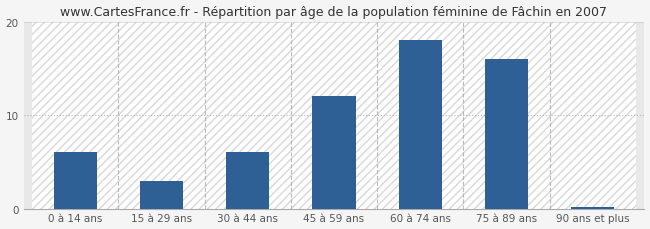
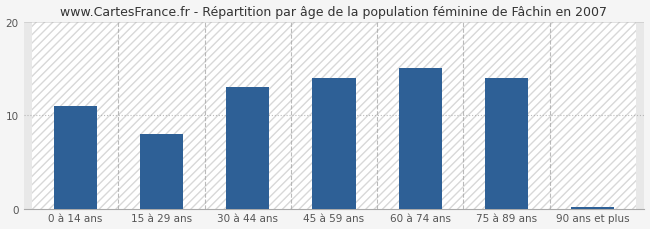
0 à 14 ans: 6.0 -> 11.0
15 à 29 ans: 3.0 -> 8.0
30 à 44 ans: 6.0 -> 13.0
45 à 59 ans: 12.0 -> 14.0
60 à 74 ans: 18.0 -> 15.0
75 à 89 ans: 16.0 -> 14.0
